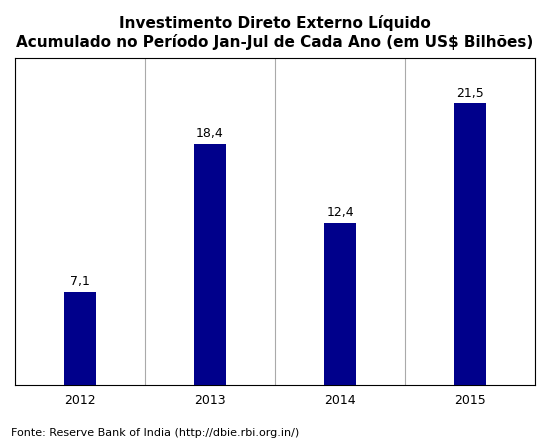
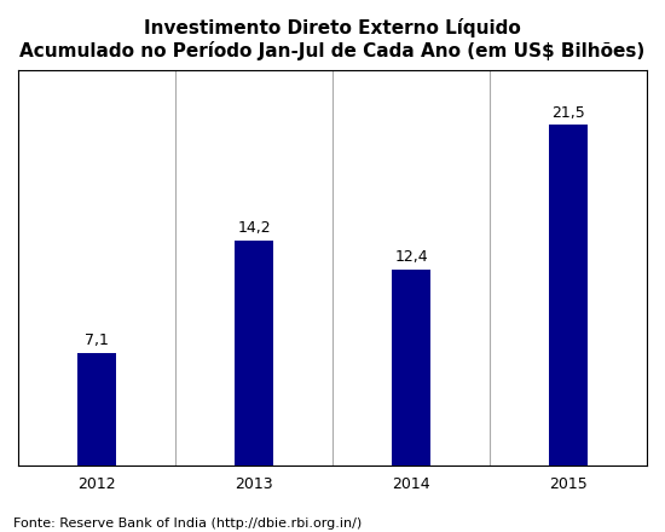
2013: 18,4 -> 14,2
